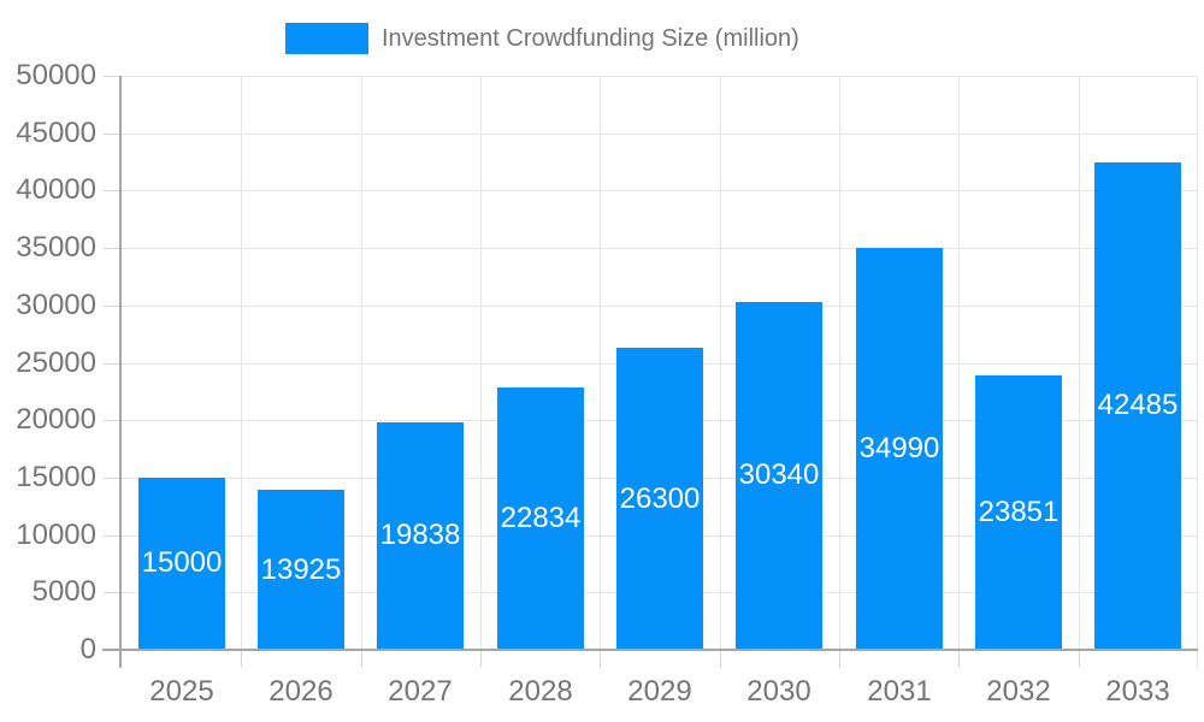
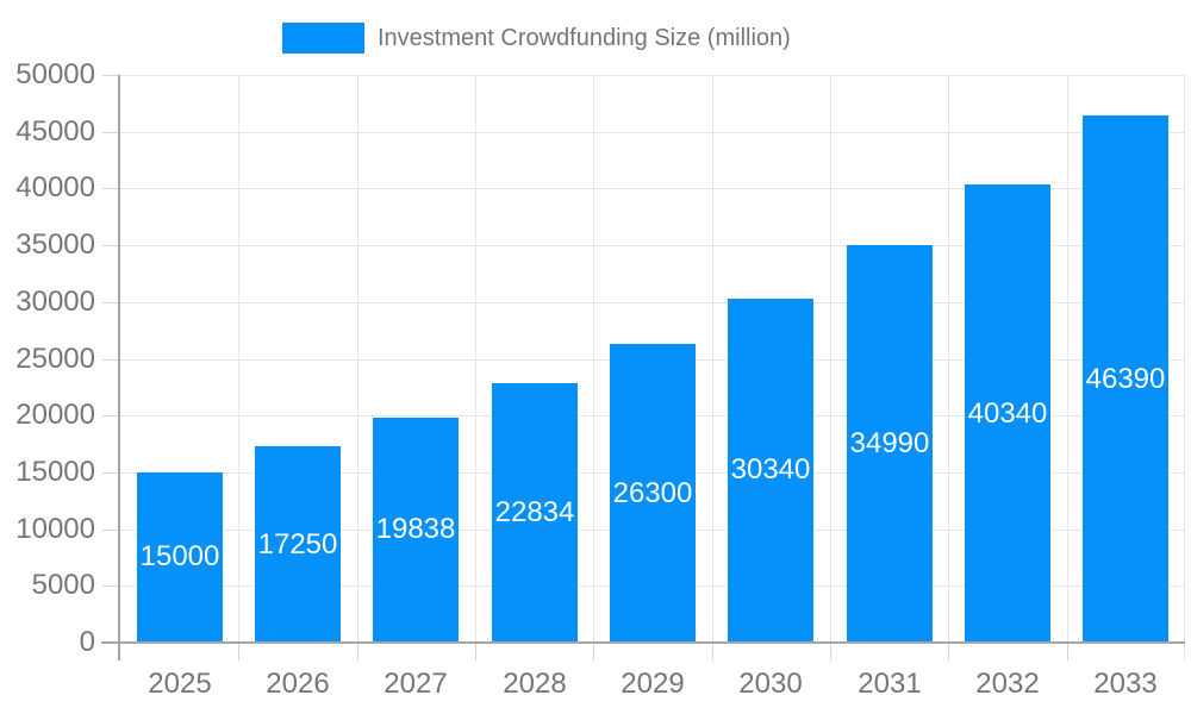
2026: 13925 -> 17250
2032: 23851 -> 40340
2033: 42485 -> 46390
